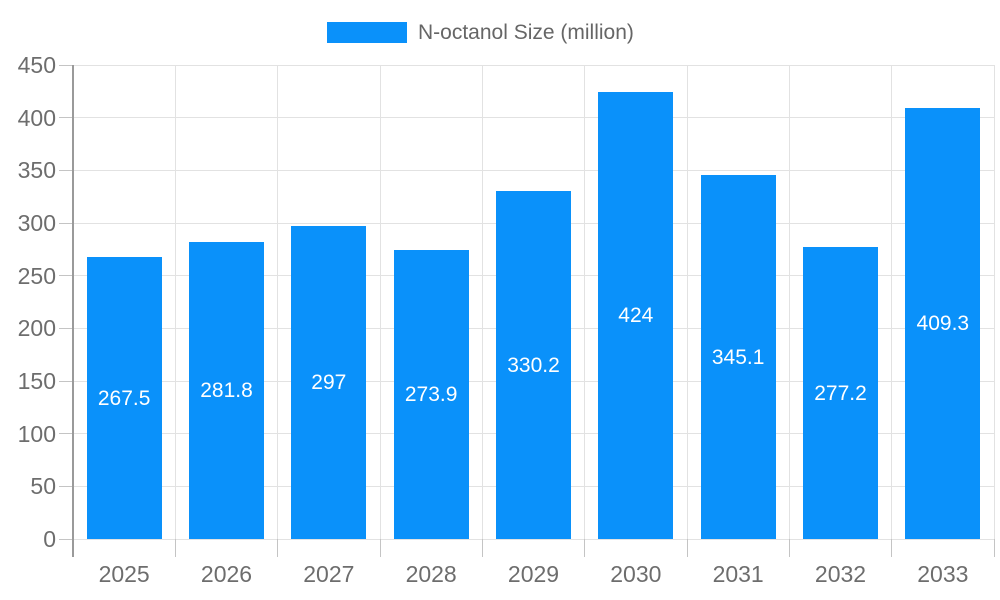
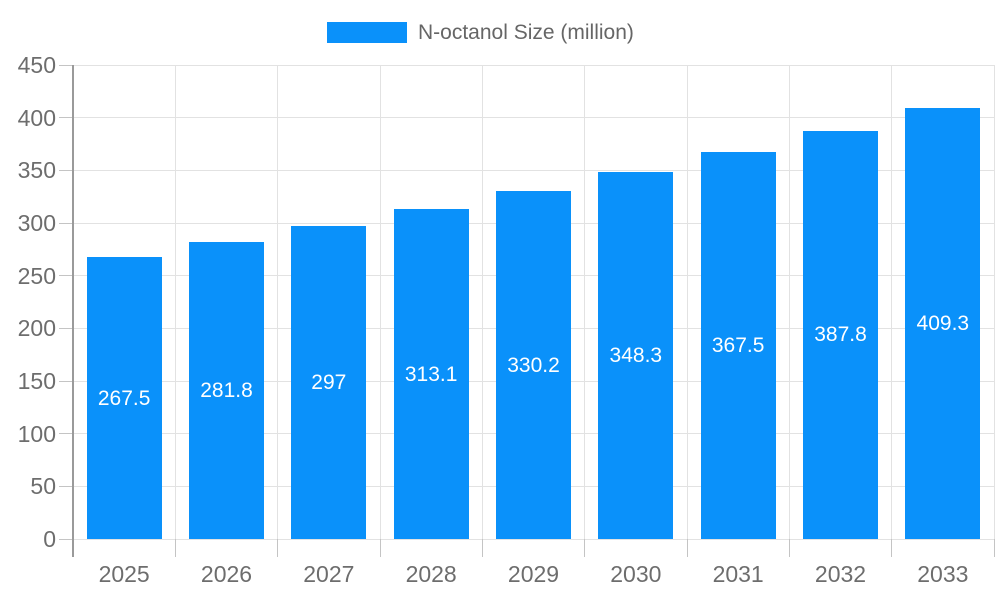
2028: 273.9 -> 313.1
2030: 424 -> 348.3
2031: 345.1 -> 367.5
2032: 277.2 -> 387.8
